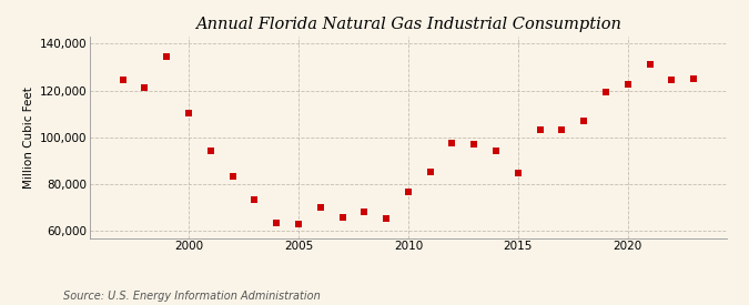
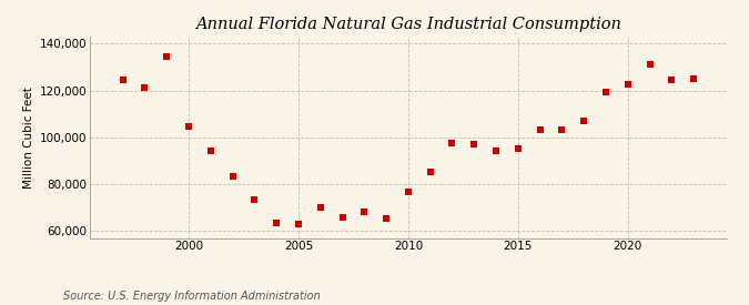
2000: 110,500 -> 104,500
2015: 84,500 -> 95,000
